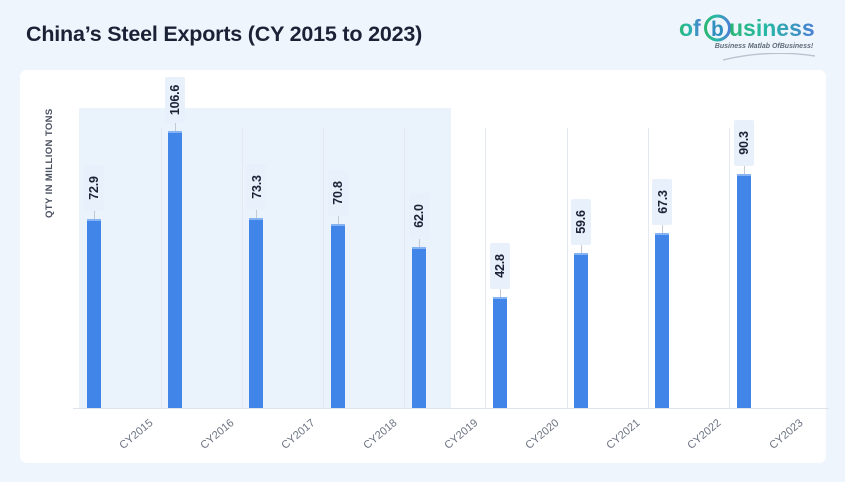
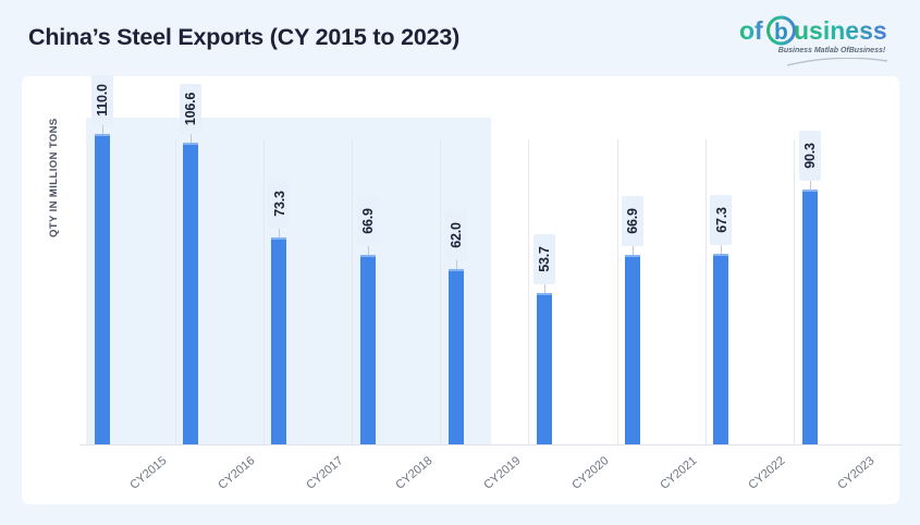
CY2015: 72.9 -> 110.0
CY2018: 70.8 -> 66.9
CY2020: 42.8 -> 53.7
CY2021: 59.6 -> 66.9
